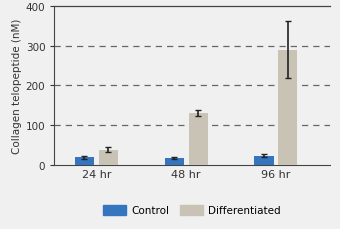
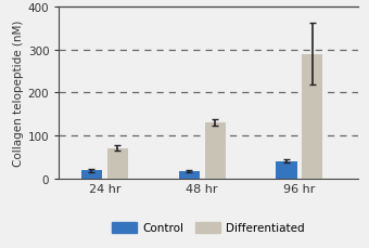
Differentiated/24 hr: 38 -> 70
Control/96 hr: 22 -> 40
